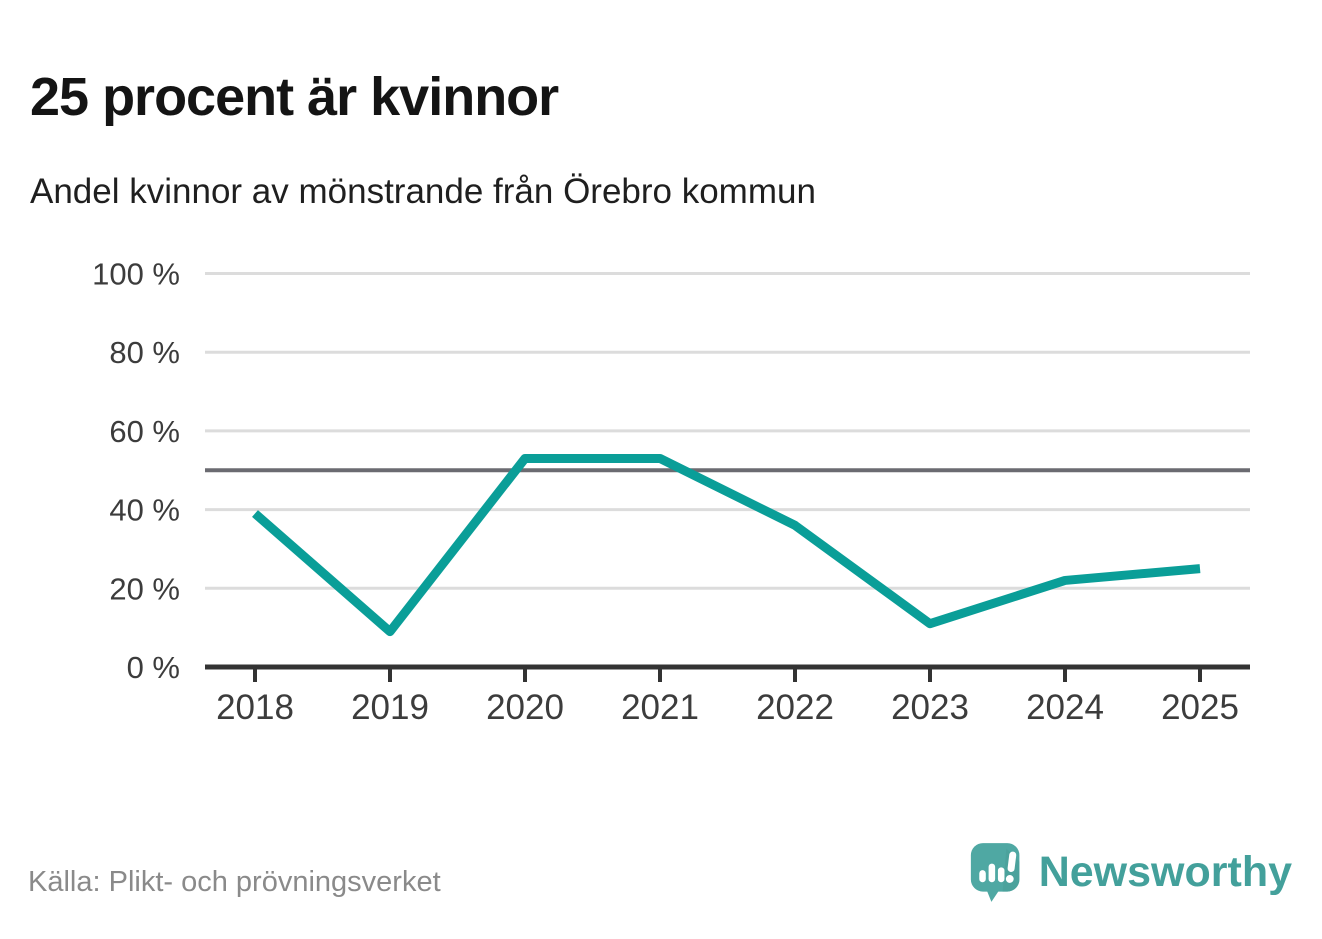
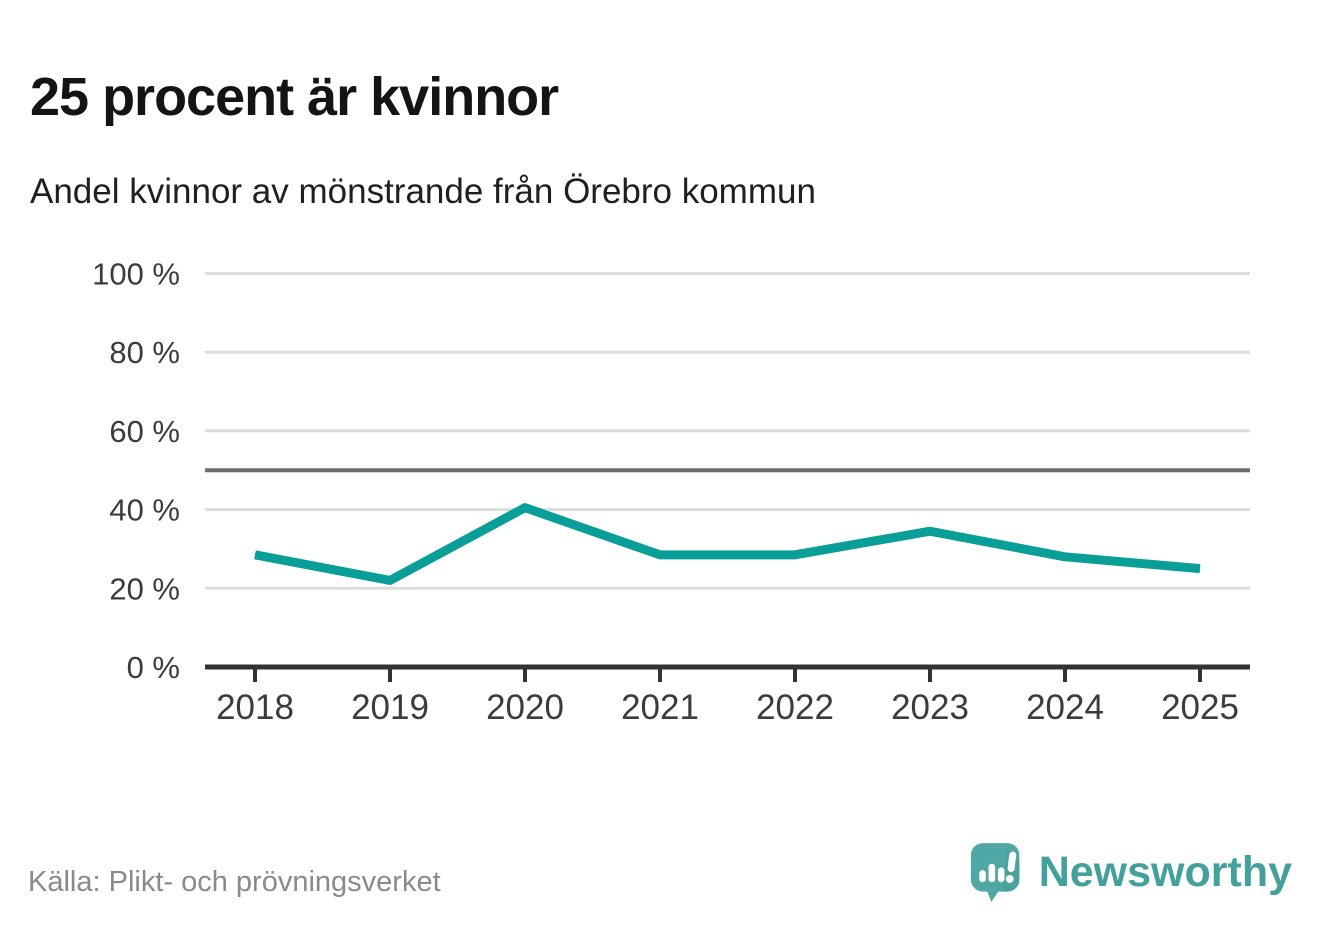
2018: 39% -> 28%
2019: 9% -> 22%
2020: 53% -> 40%
2021: 53% -> 28%
2022: 36% -> 28%
2023: 11% -> 34%
2024: 22% -> 28%
